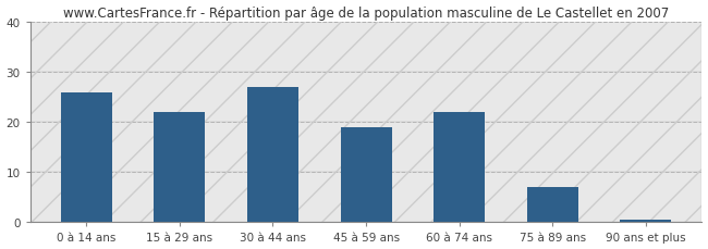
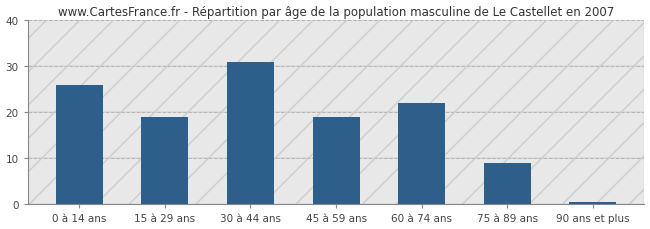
15 à 29 ans: 22.0 -> 19.0
30 à 44 ans: 27.0 -> 31.0
75 à 89 ans: 7.0 -> 9.0
